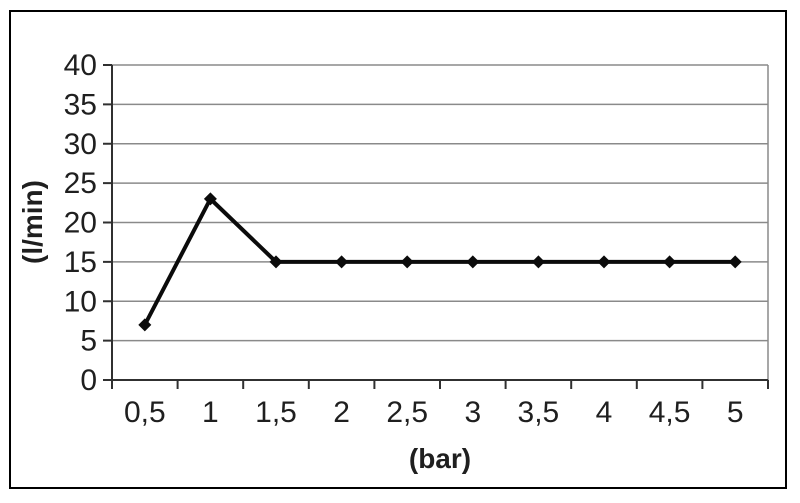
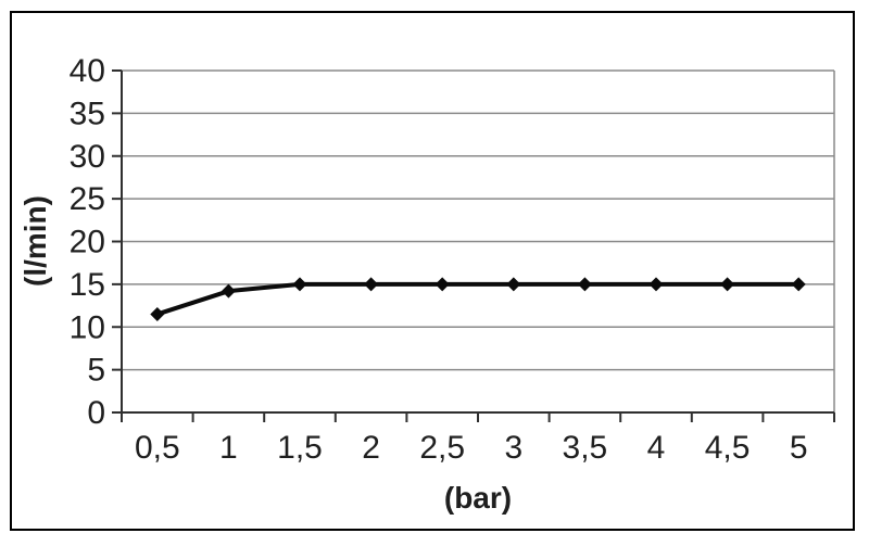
0,5: 7 -> 12
1: 23 -> 14
